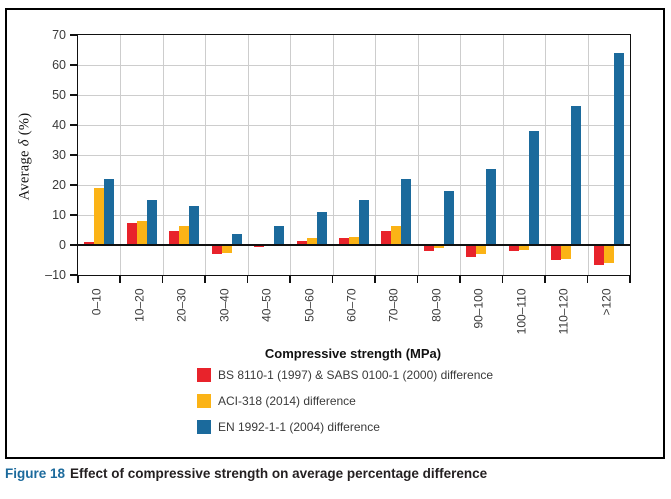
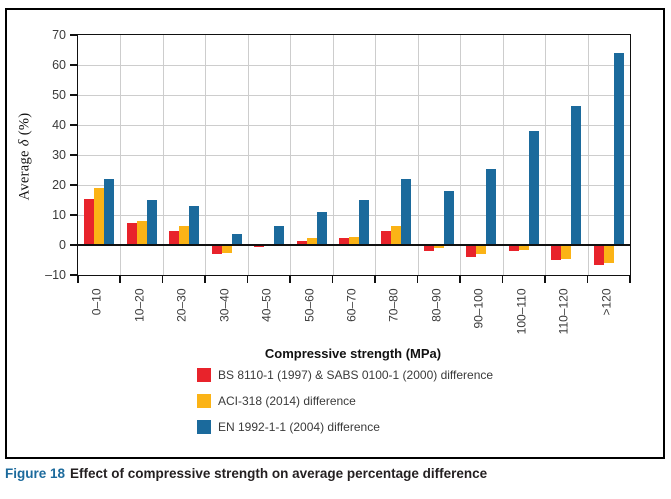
BS 8110-1 (1997) & SABS 0100-1 (2000) difference/0–10: 1 -> 16
